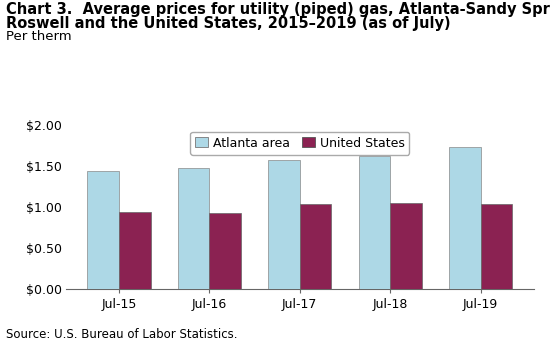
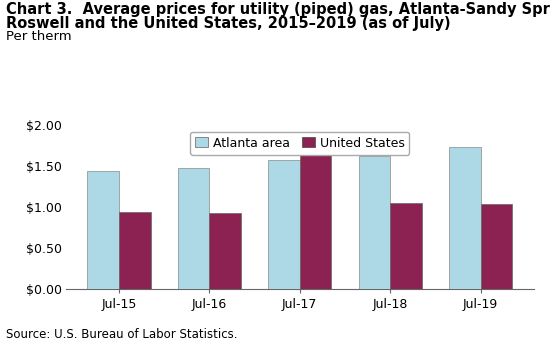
United States/Jul-17: $1.04 -> $1.64
